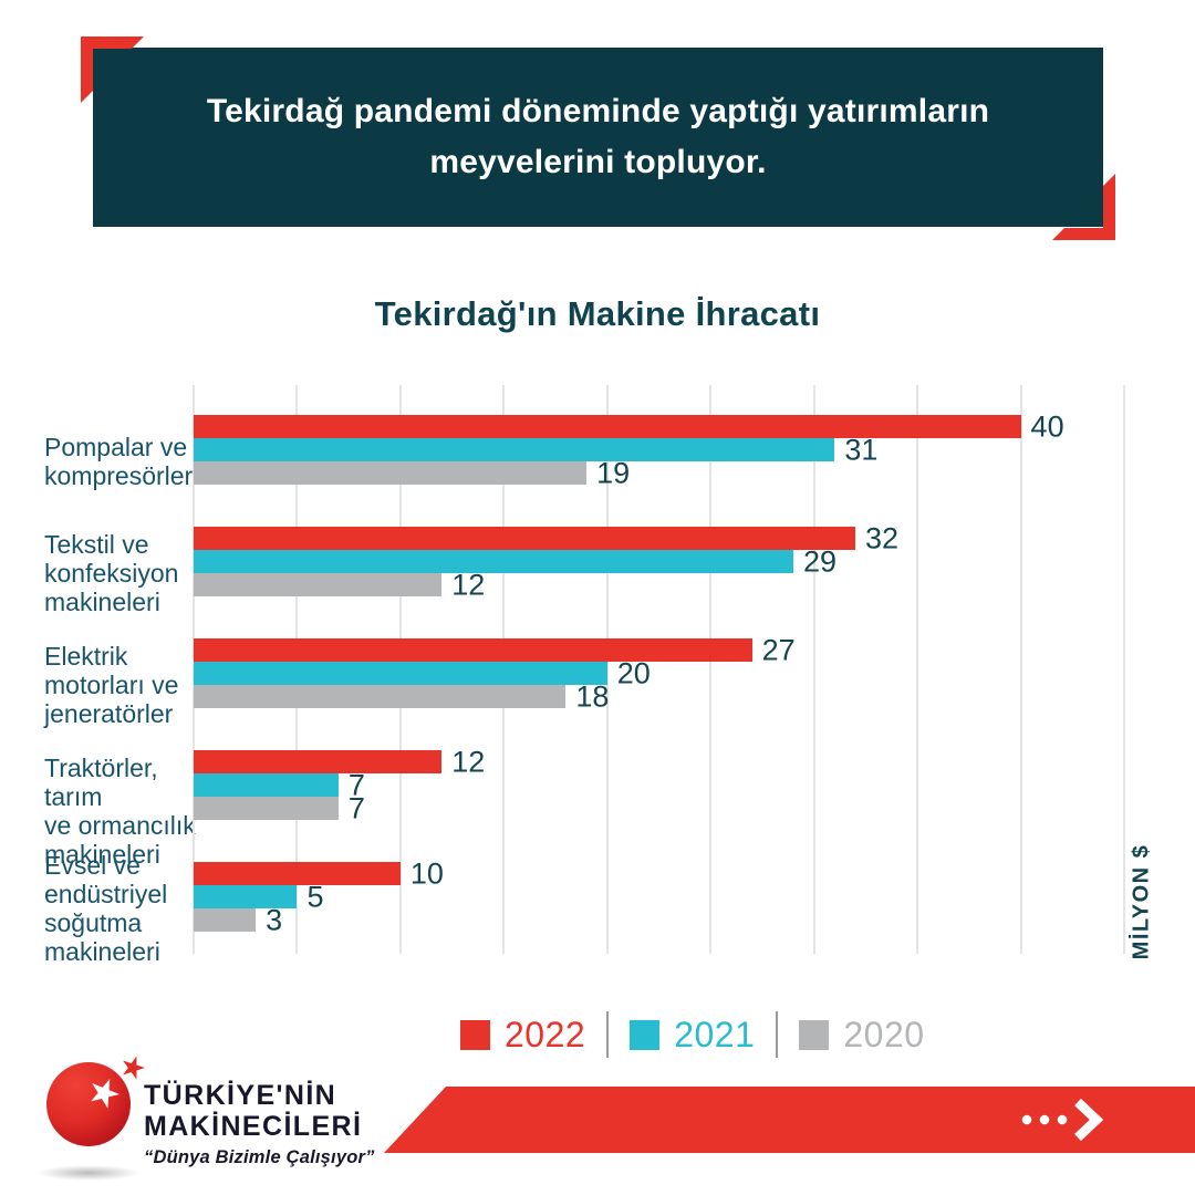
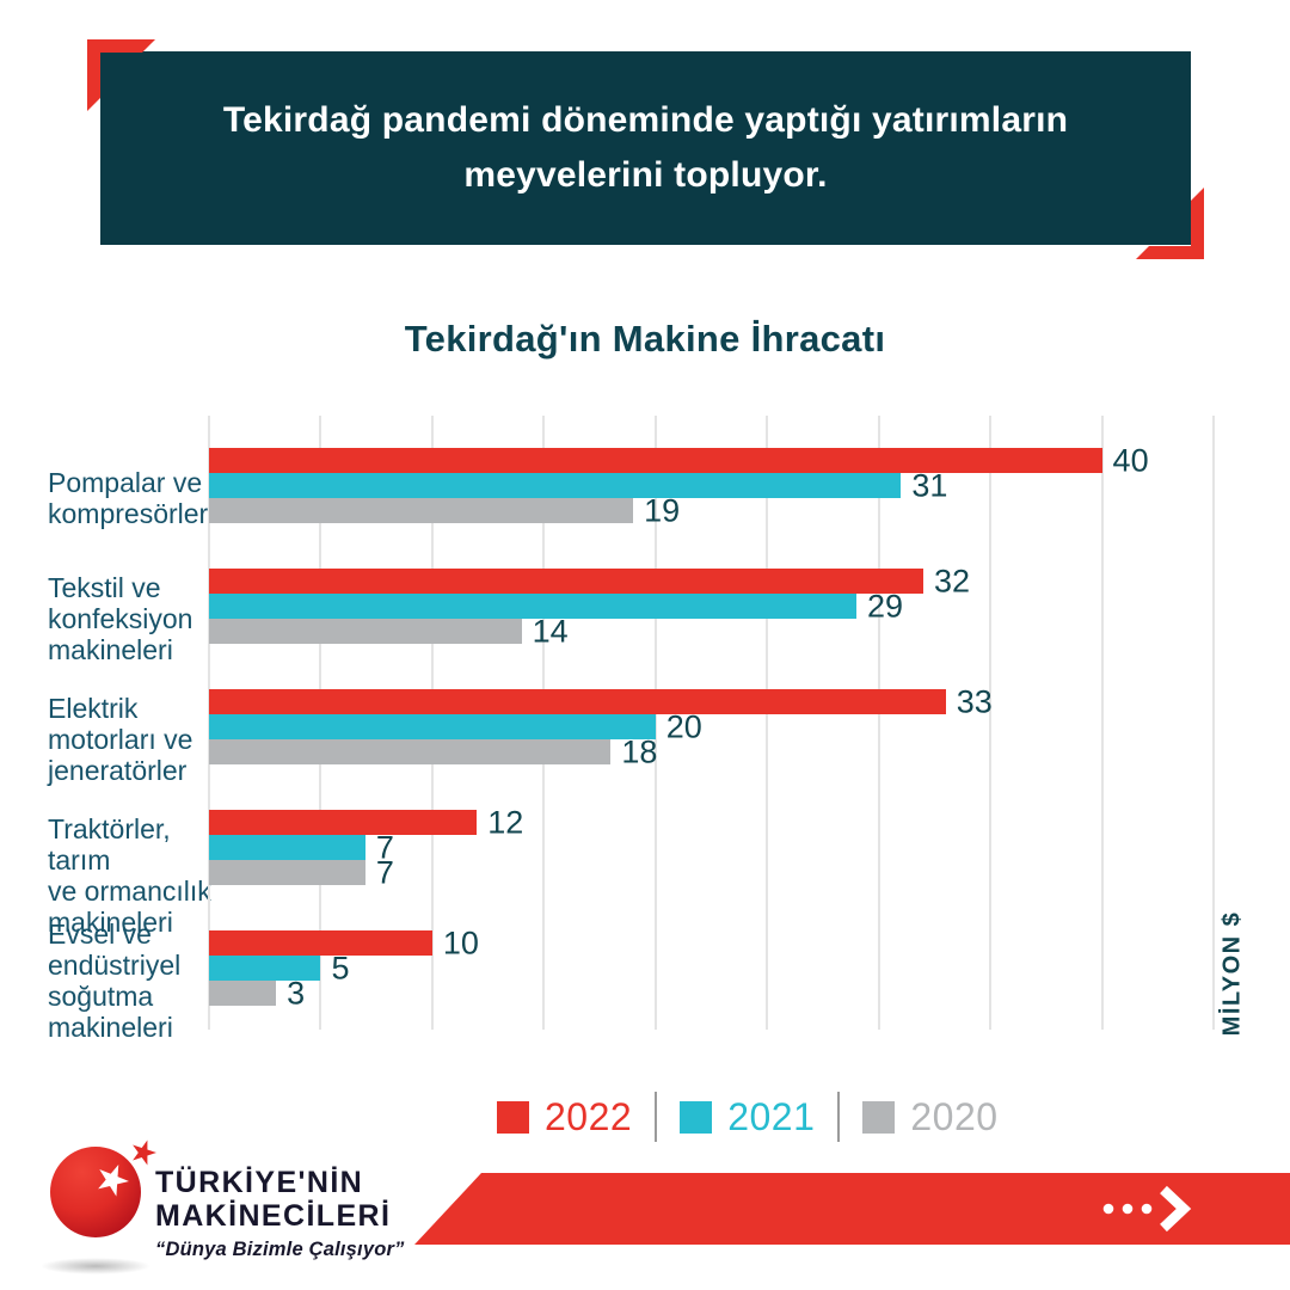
2020/Tekstil ve konfeksiyon makineleri: 12 -> 14
2022/Elektrik motorları ve jeneratörler: 27 -> 33
